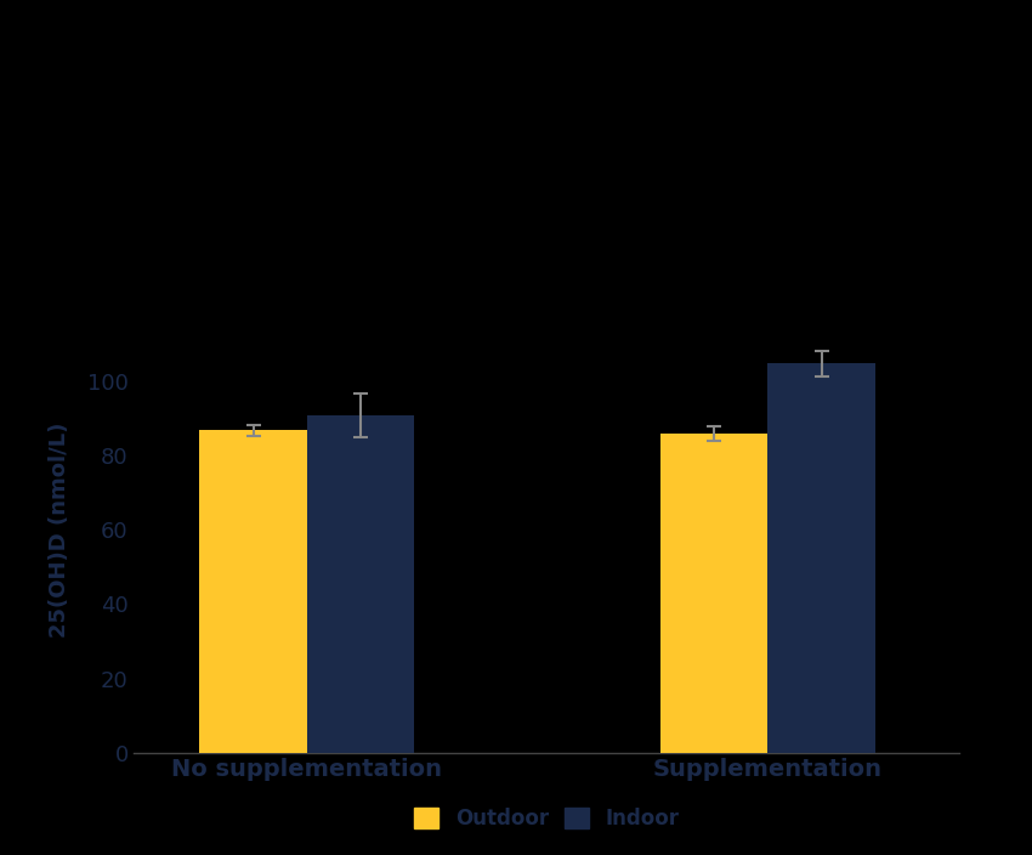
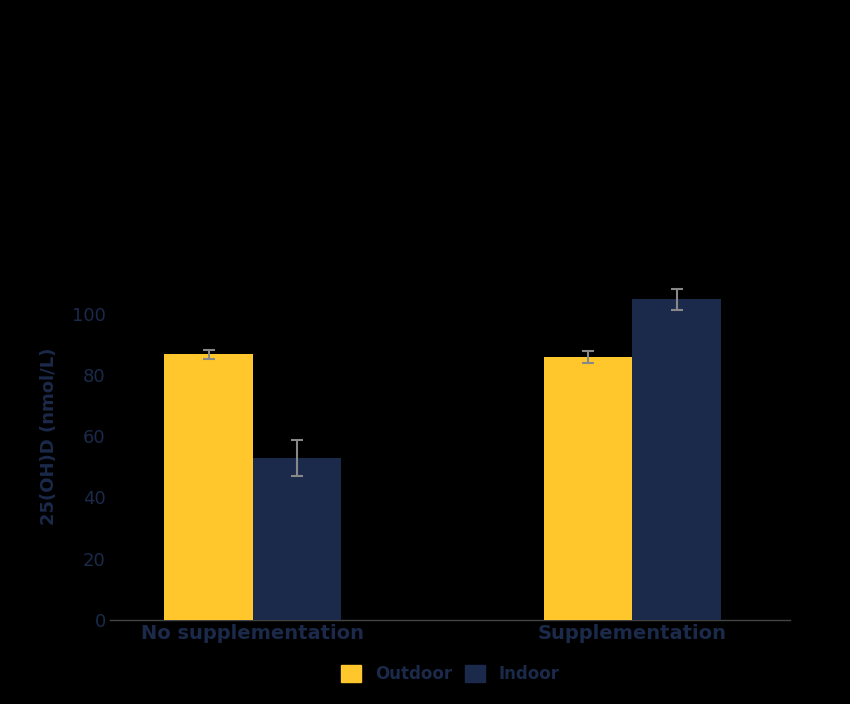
Indoor/No supplementation: 91 -> 53
